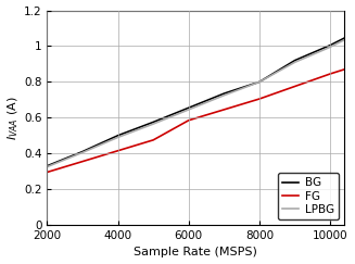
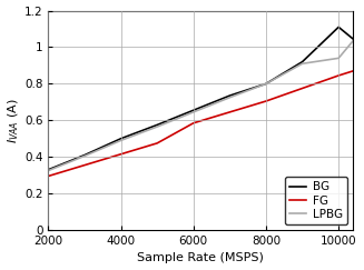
BG/10000: 1.00 -> 1.11
LPBG/10000: 0.99 -> 0.94
